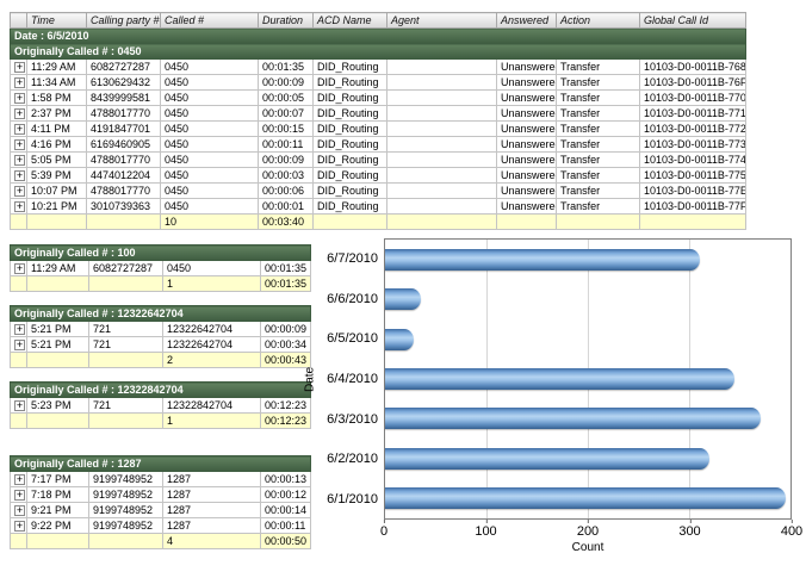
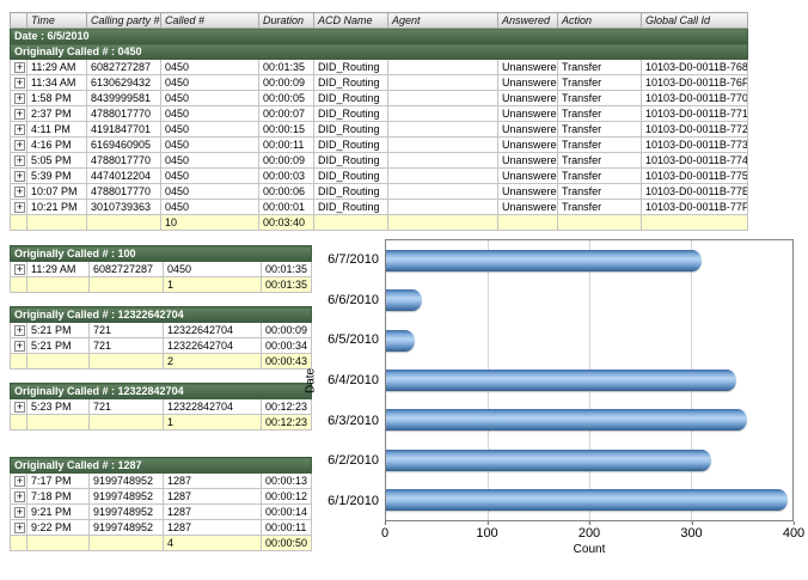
6/3/2010: 370 -> 360
